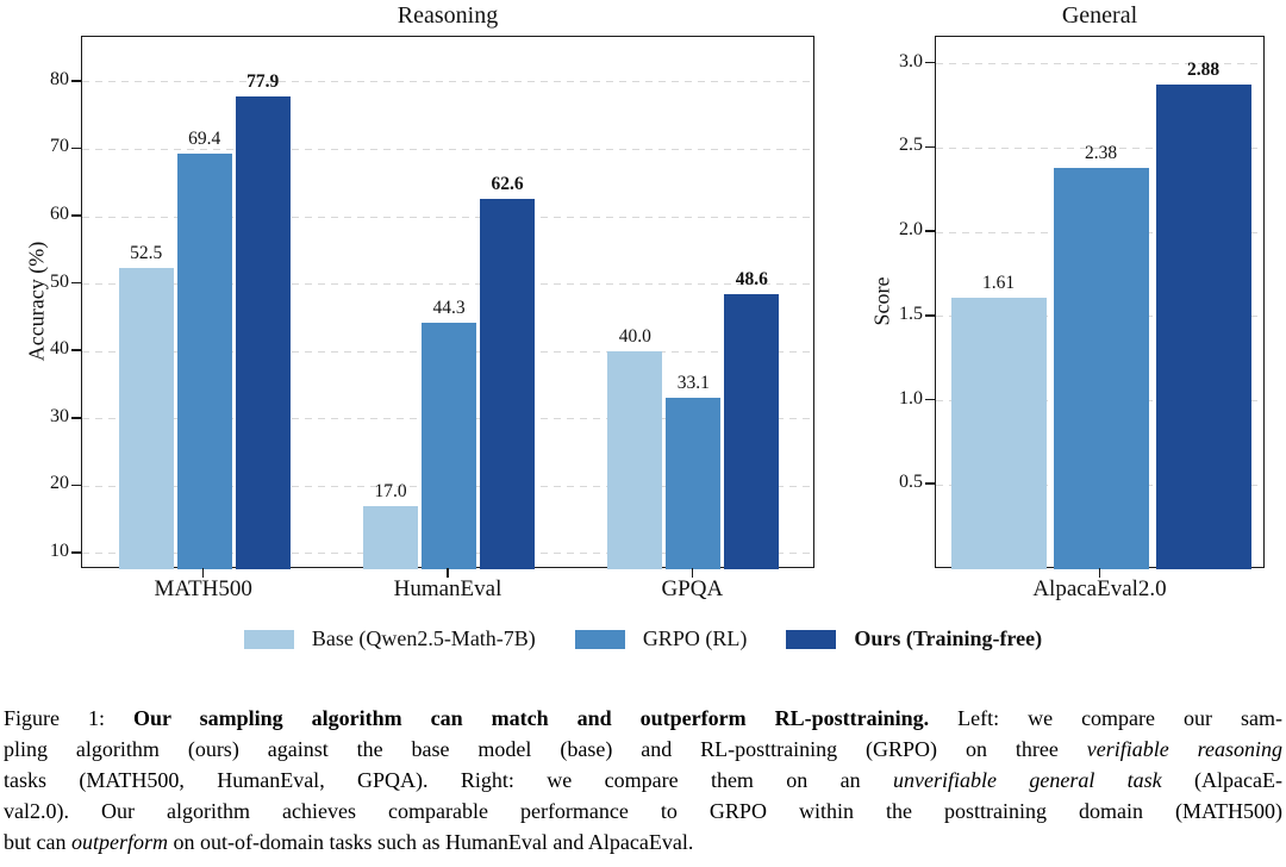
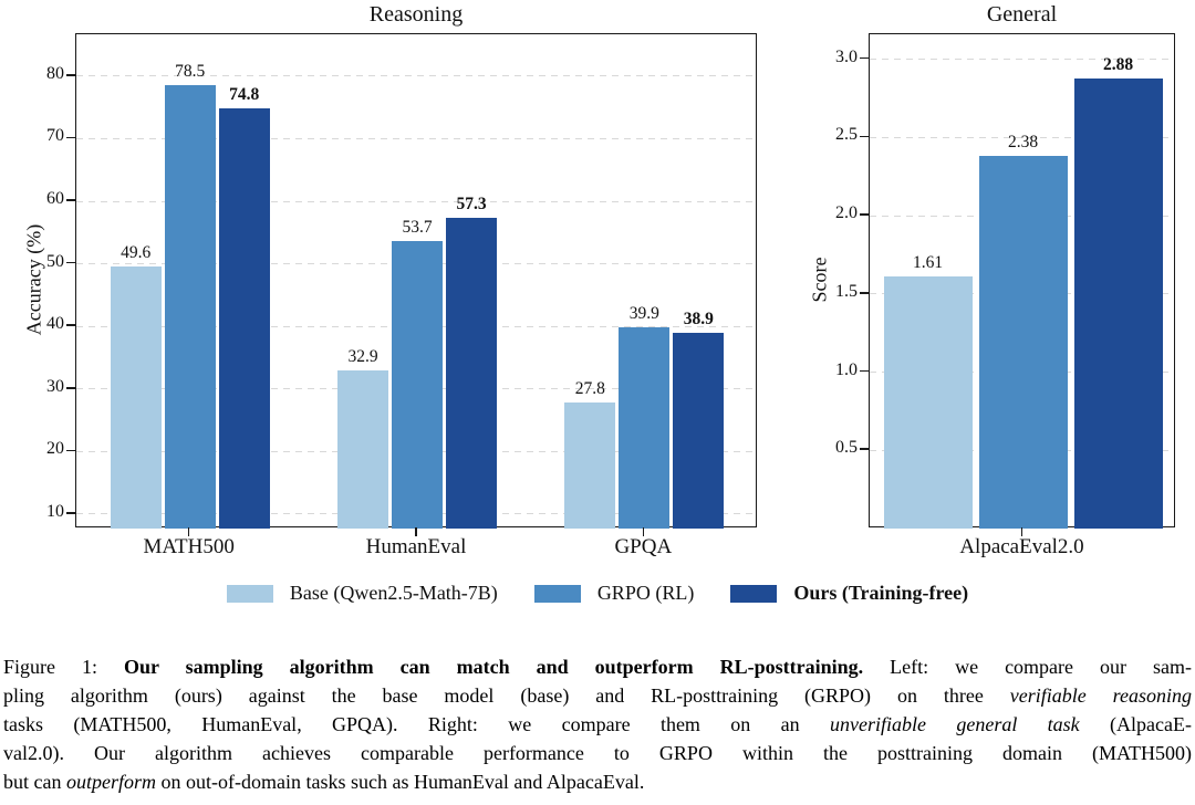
Reasoning/Base (Qwen2.5-Math-7B)/MATH500: 52.5 -> 49.6
Reasoning/GRPO (RL)/MATH500: 69.4 -> 78.5
Reasoning/Ours (Training-free)/MATH500: 77.9 -> 74.8
Reasoning/Base (Qwen2.5-Math-7B)/HumanEval: 17.0 -> 32.9
Reasoning/GRPO (RL)/HumanEval: 44.3 -> 53.7
Reasoning/Ours (Training-free)/HumanEval: 62.6 -> 57.3
Reasoning/Base (Qwen2.5-Math-7B)/GPQA: 40.0 -> 27.8
Reasoning/GRPO (RL)/GPQA: 33.1 -> 39.9
Reasoning/Ours (Training-free)/GPQA: 48.6 -> 38.9
